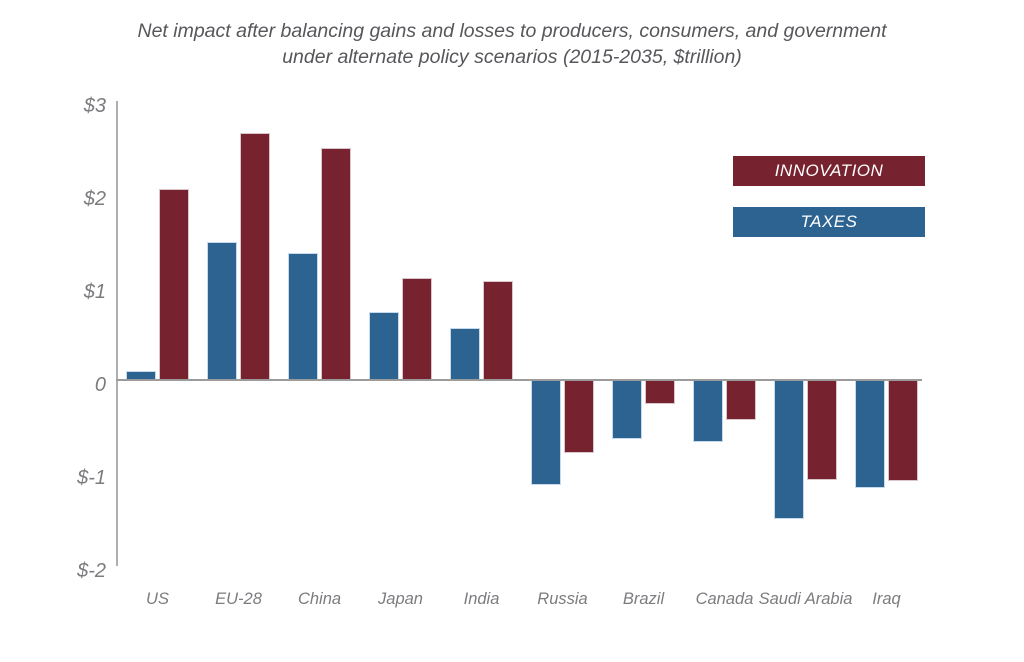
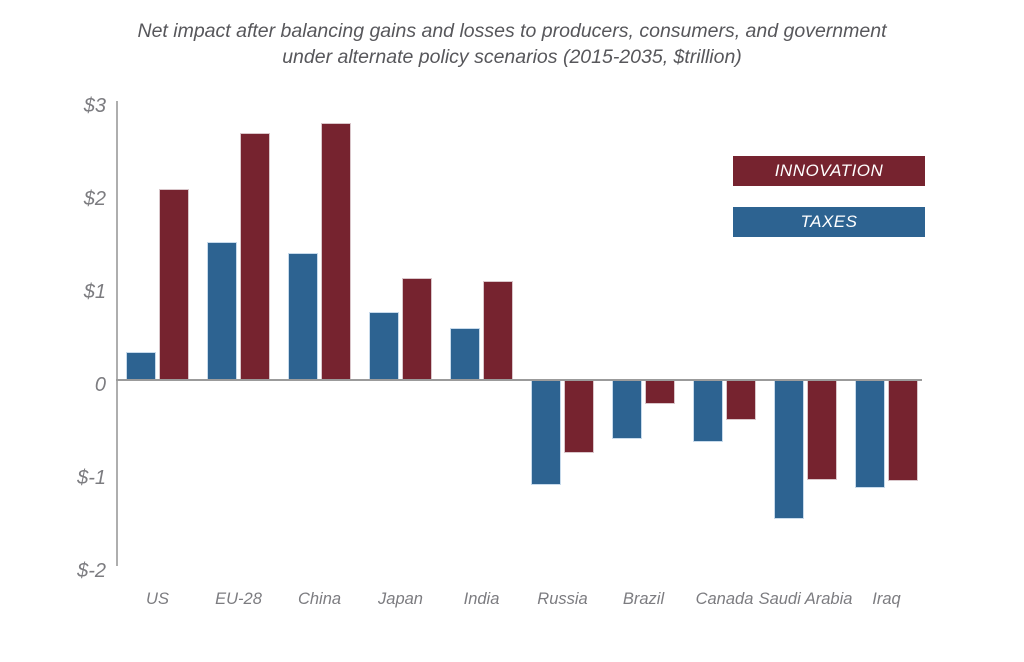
TAXES/US: $0.1 -> $0.3
INNOVATION/China: $2.5 -> $2.8
